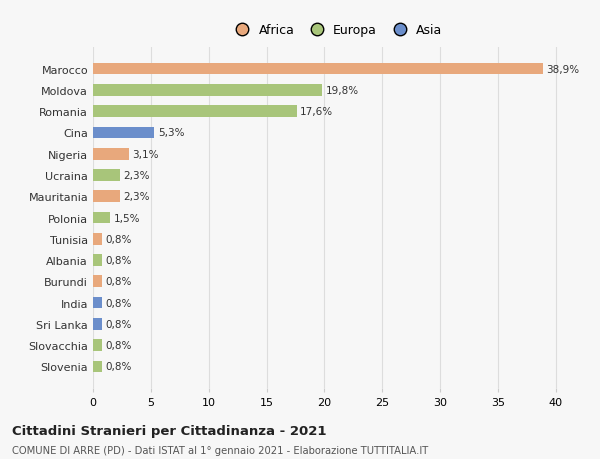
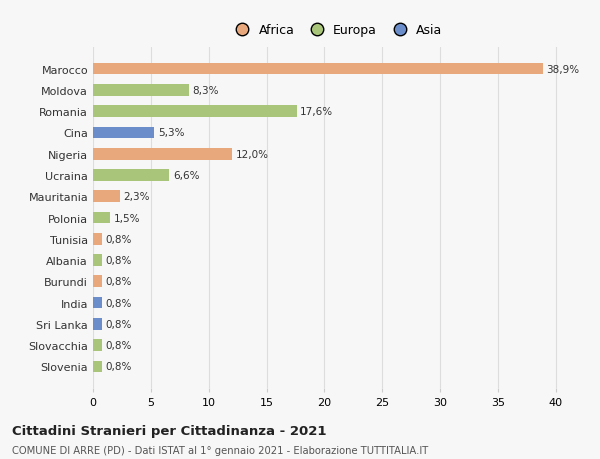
Moldova: 19,8% -> 8,3%
Nigeria: 3,1% -> 12,0%
Ucraina: 2,3% -> 6,6%
